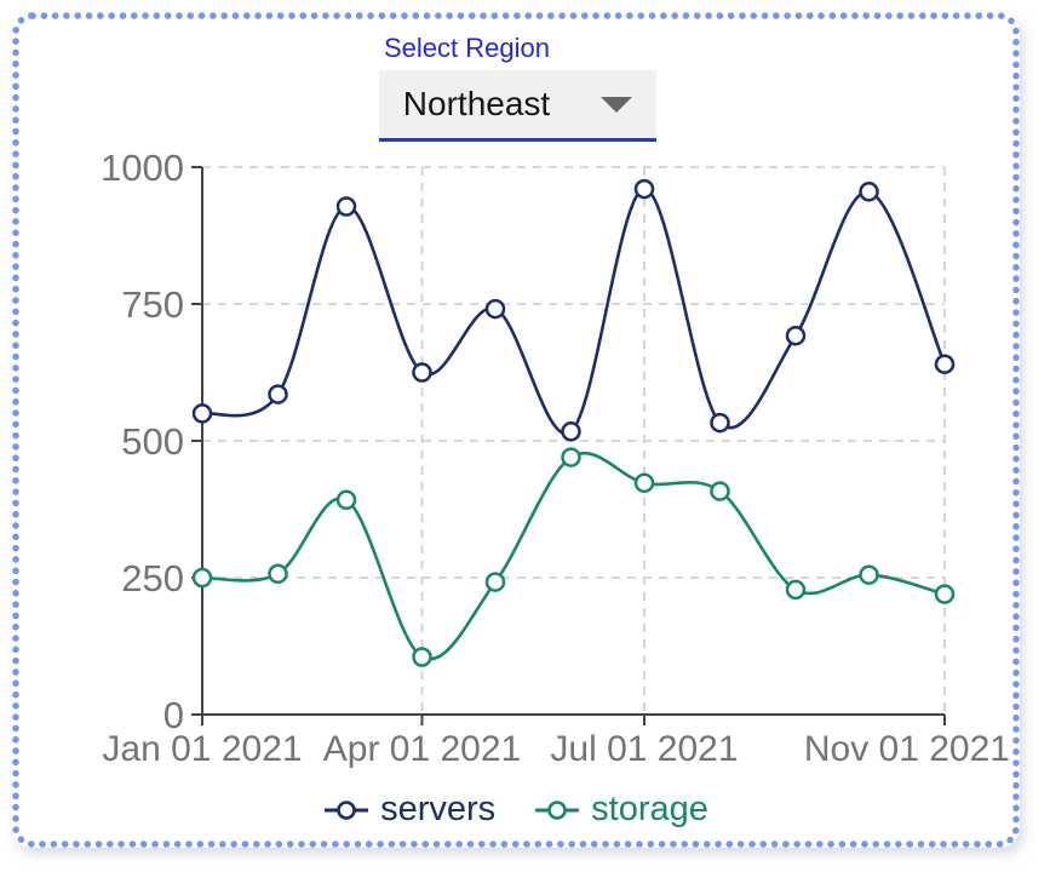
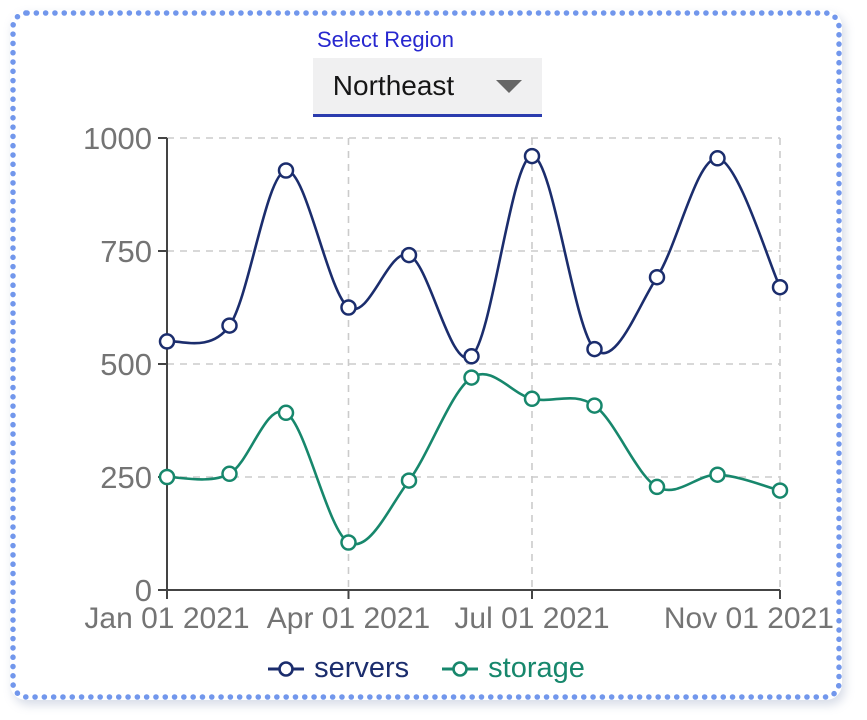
servers/Nov 01 2021: 640 -> 670
